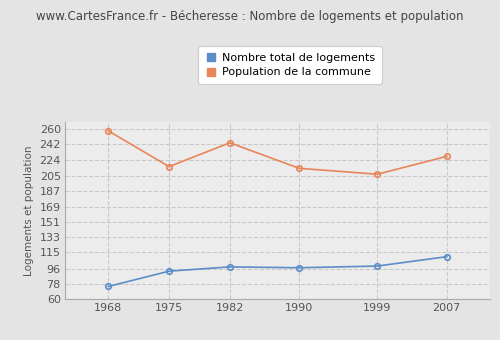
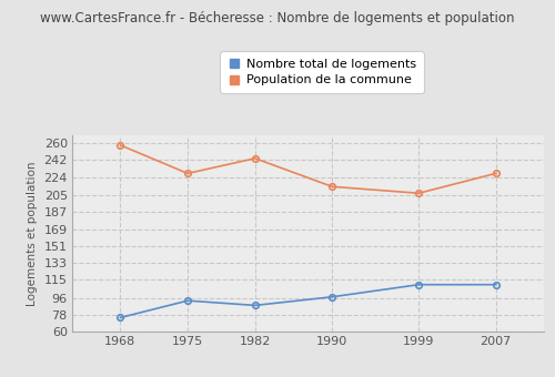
Population de la commune/1975: 216 -> 228
Nombre total de logements/1982: 98 -> 88
Nombre total de logements/1999: 99 -> 110
